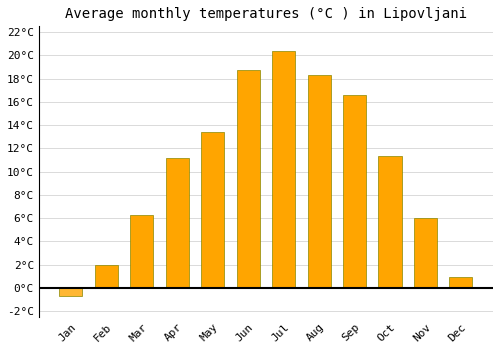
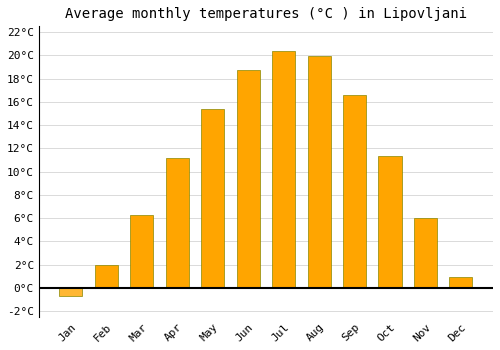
May: 13.4°C -> 15.4°C
Aug: 18.3°C -> 19.9°C
